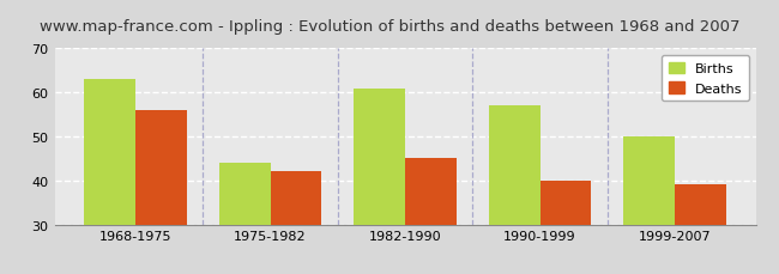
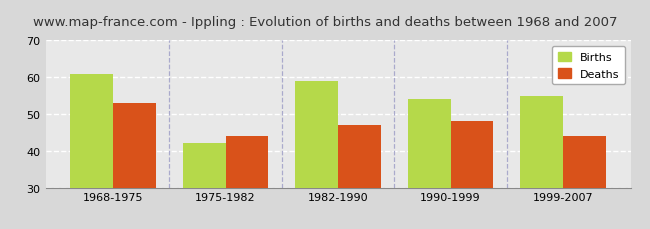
Births/1968-1975: 63 -> 61
Deaths/1968-1975: 56 -> 53
Births/1975-1982: 44 -> 42
Deaths/1975-1982: 42 -> 44
Births/1982-1990: 61 -> 59
Deaths/1982-1990: 45 -> 47
Births/1990-1999: 57 -> 54
Deaths/1990-1999: 40 -> 48
Births/1999-2007: 50 -> 55
Deaths/1999-2007: 39 -> 44
